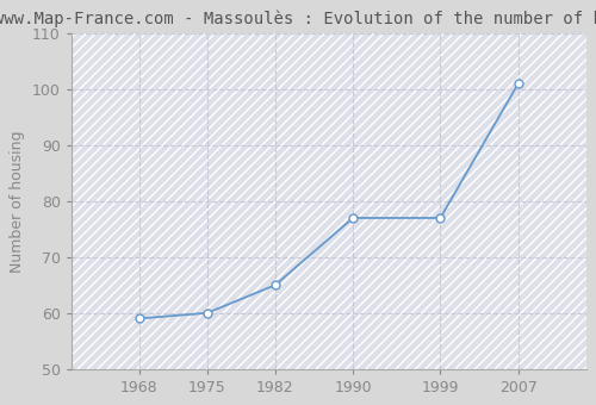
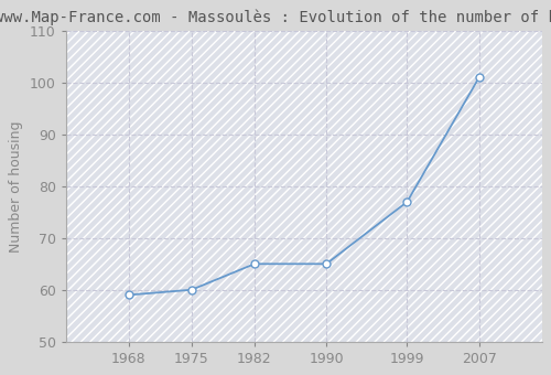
1990: 77 -> 65
